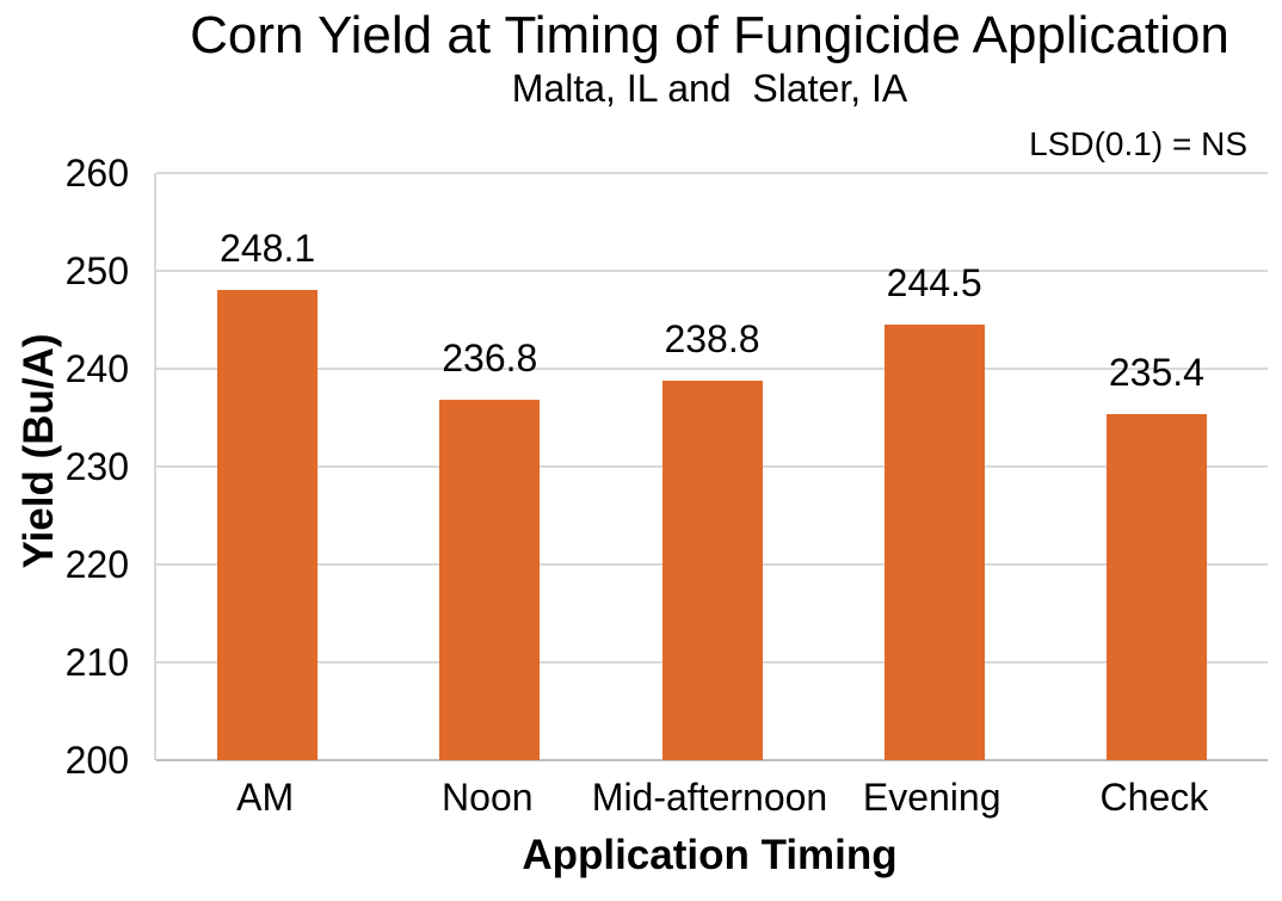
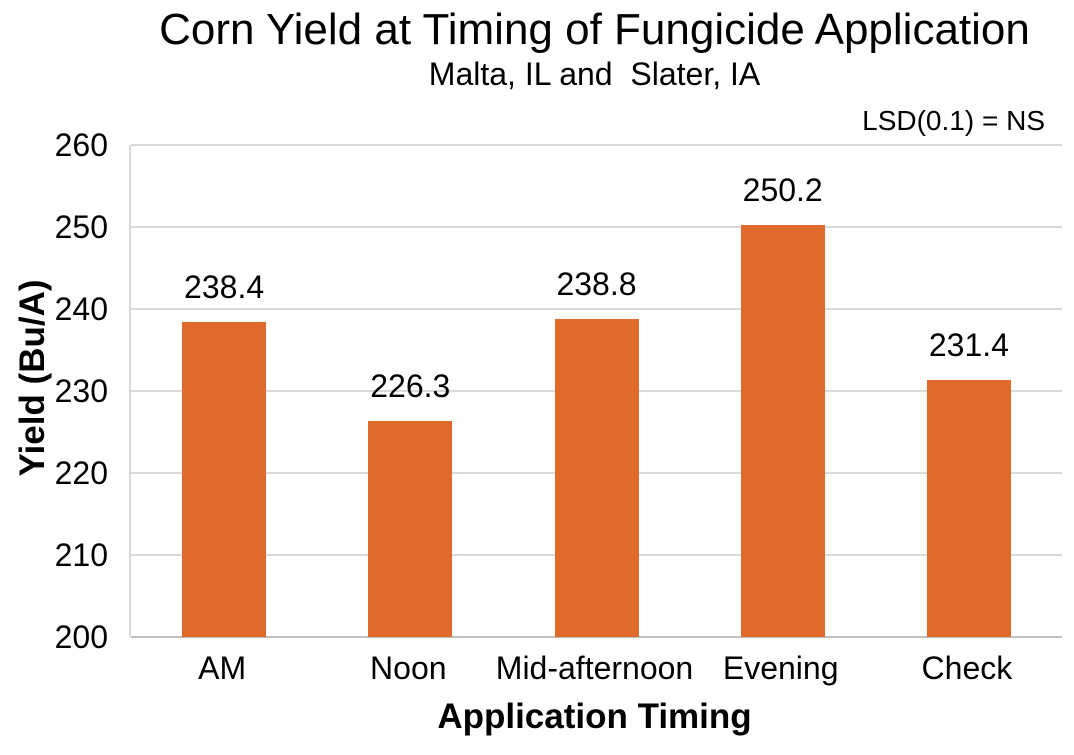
AM: 248.1 -> 238.4
Noon: 236.8 -> 226.3
Evening: 244.5 -> 250.2
Check: 235.4 -> 231.4
